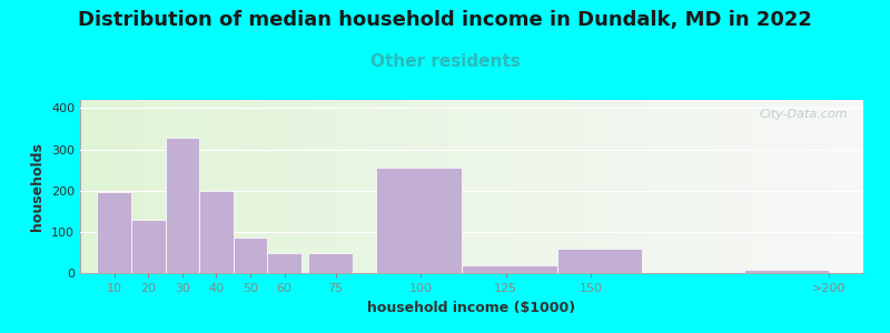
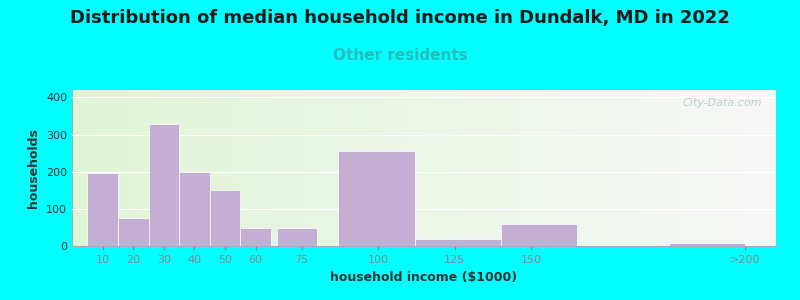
20: 130 -> 75
50: 85 -> 150
